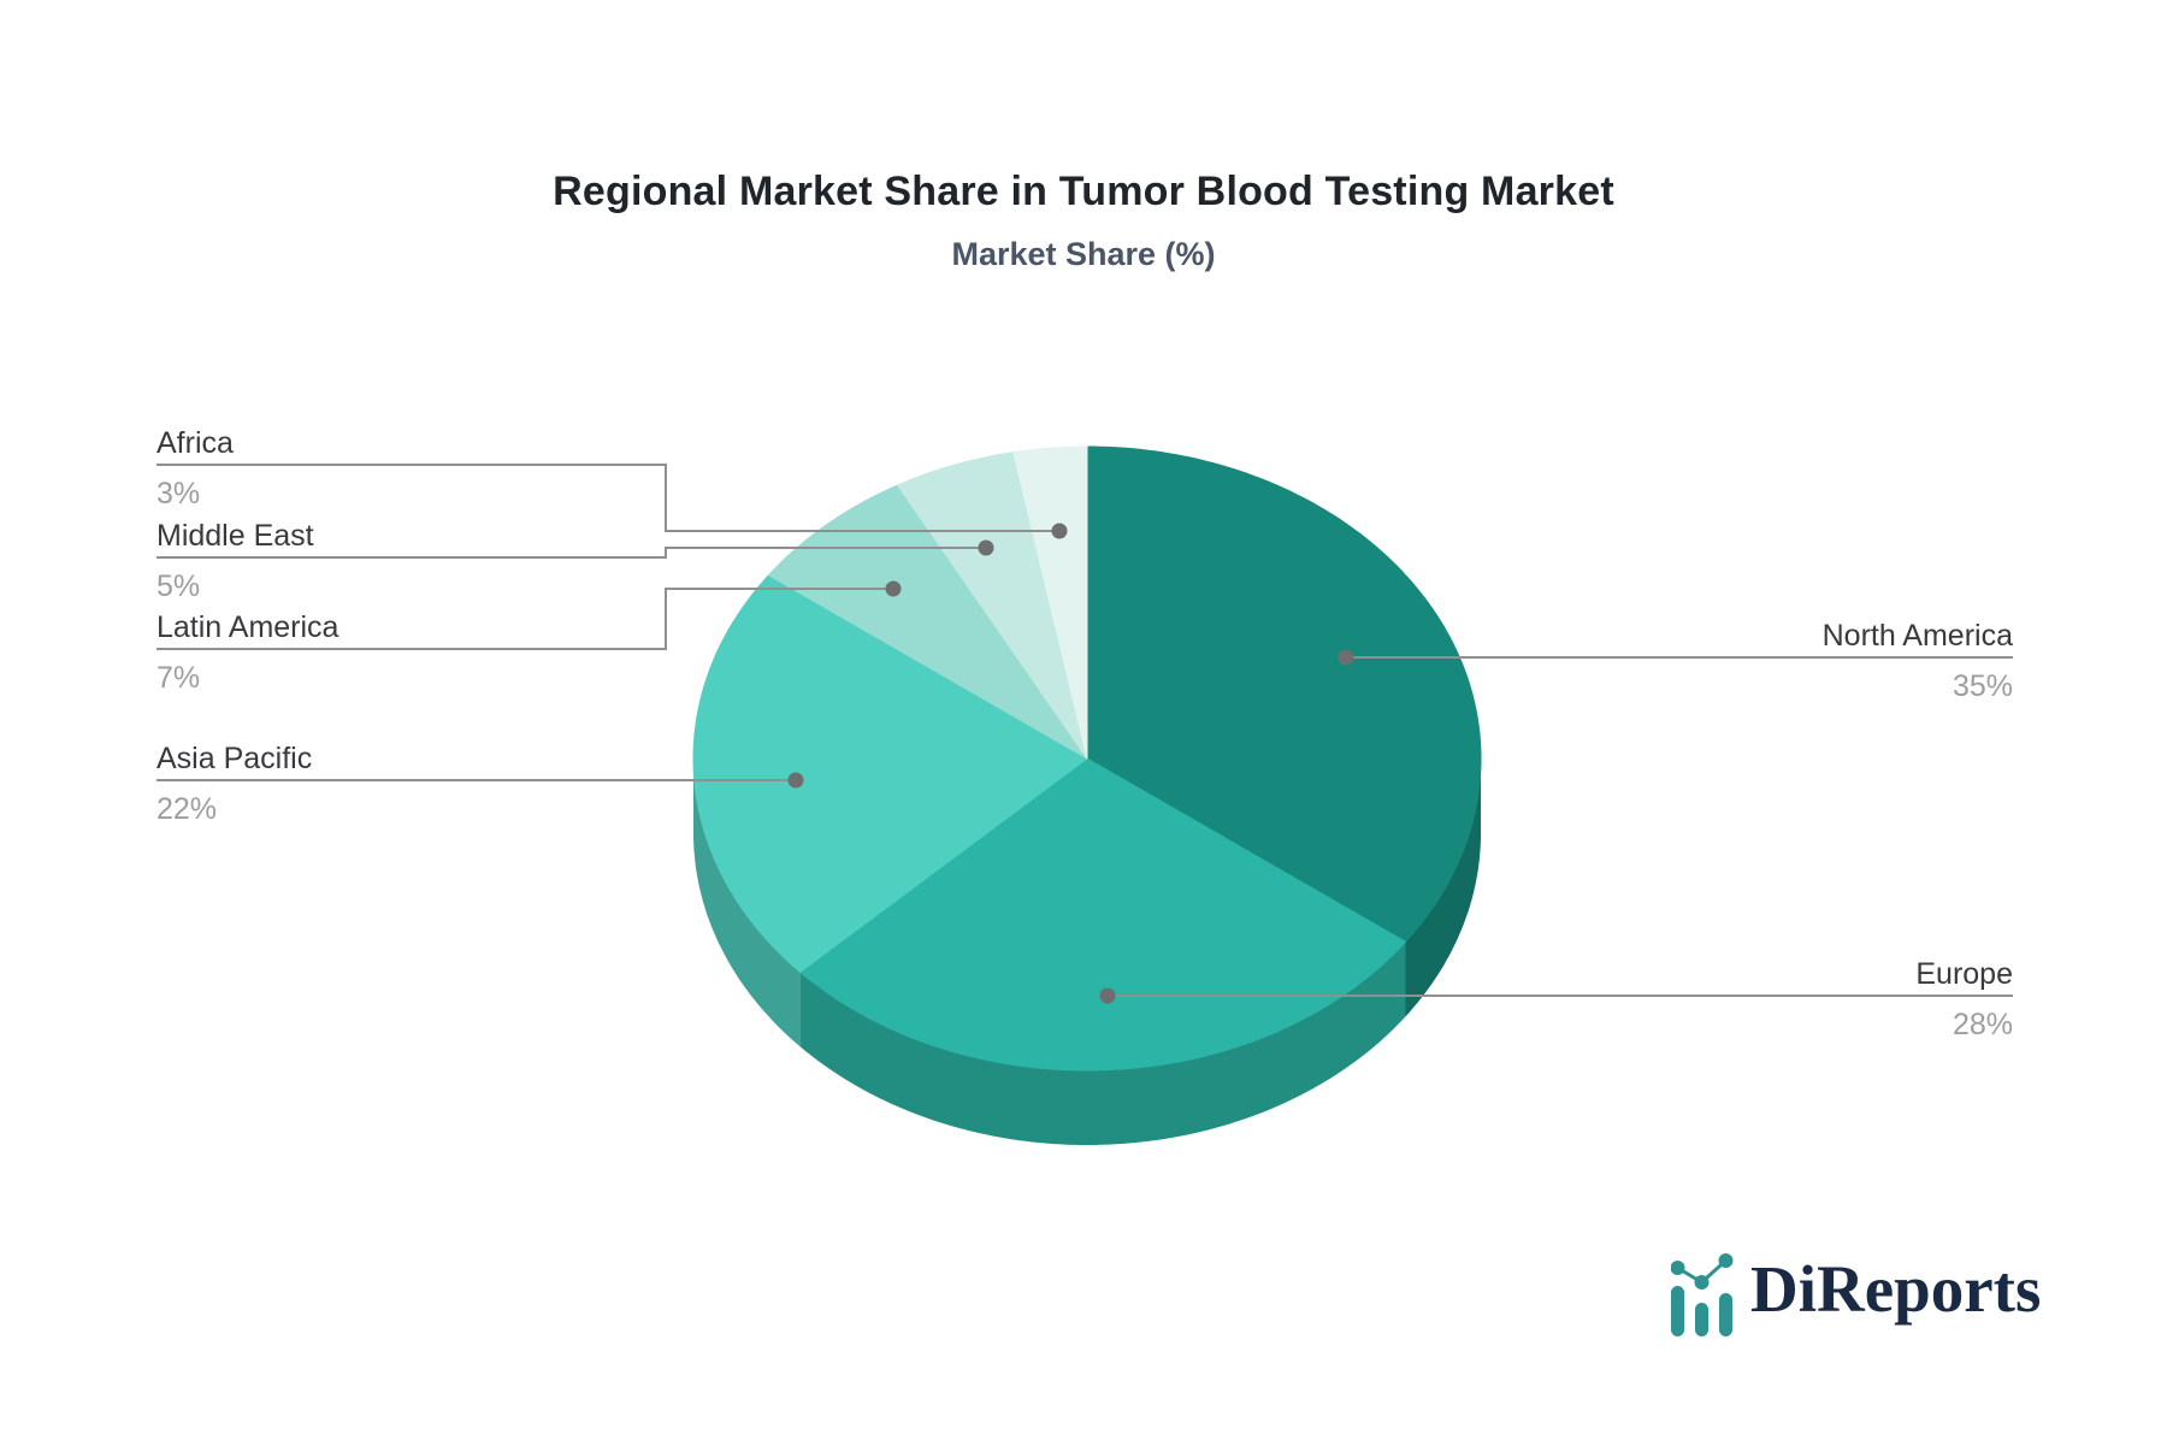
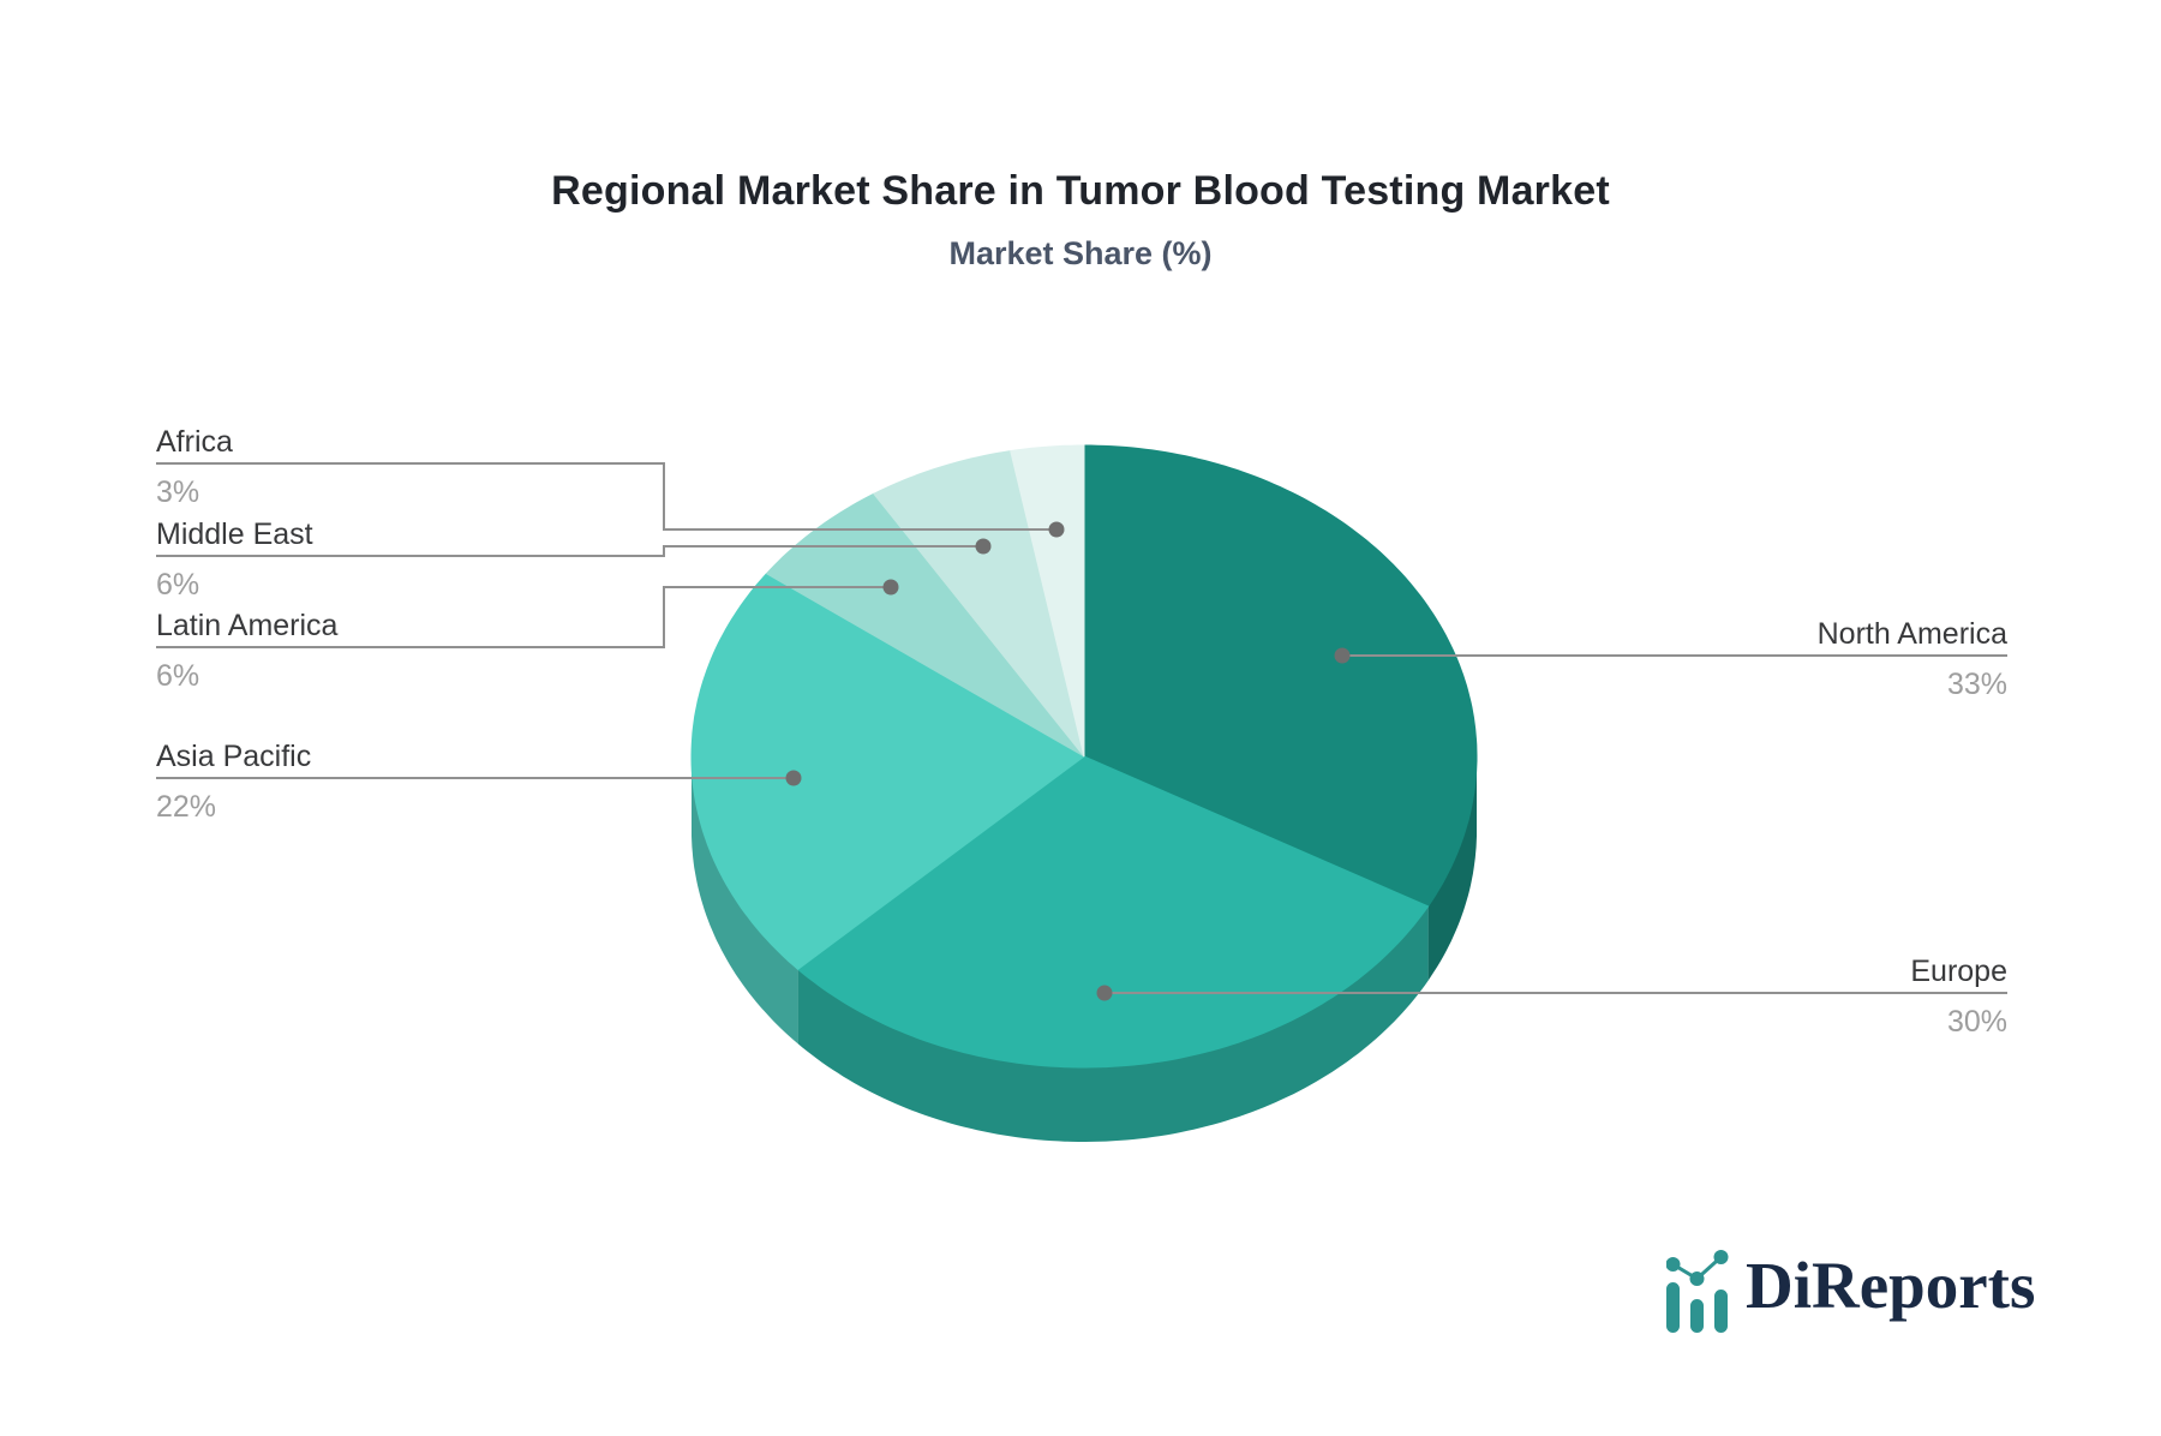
North America: 35% -> 33%
Europe: 28% -> 30%
Latin America: 7% -> 6%
Middle East: 5% -> 6%
